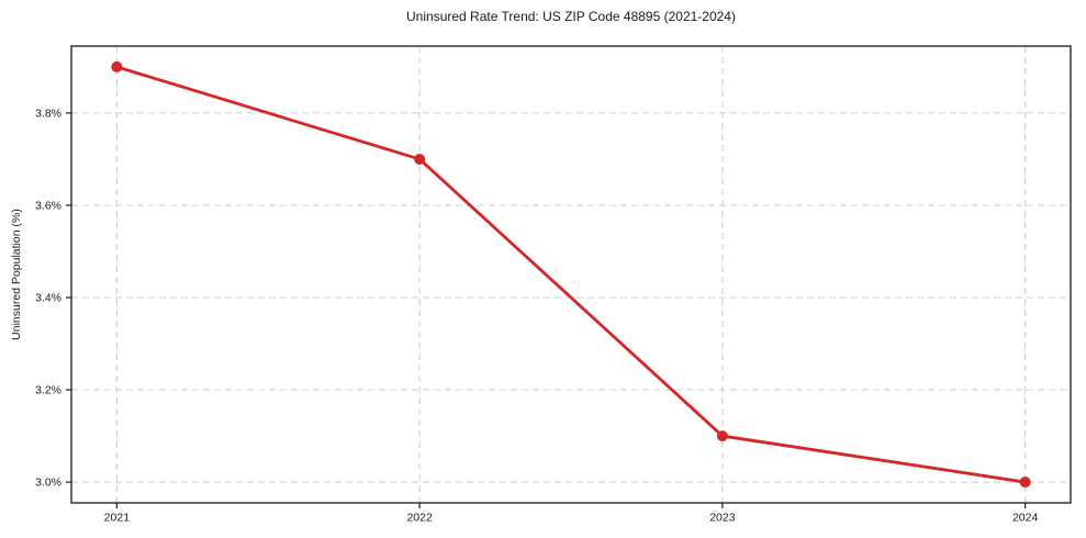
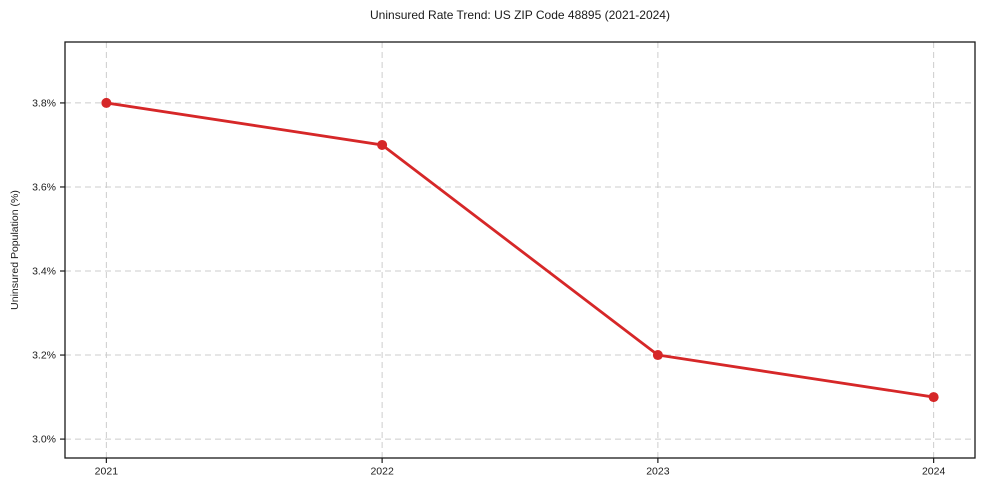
2021: 3.9% -> 3.8%
2023: 3.1% -> 3.2%
2024: 3.0% -> 3.1%
